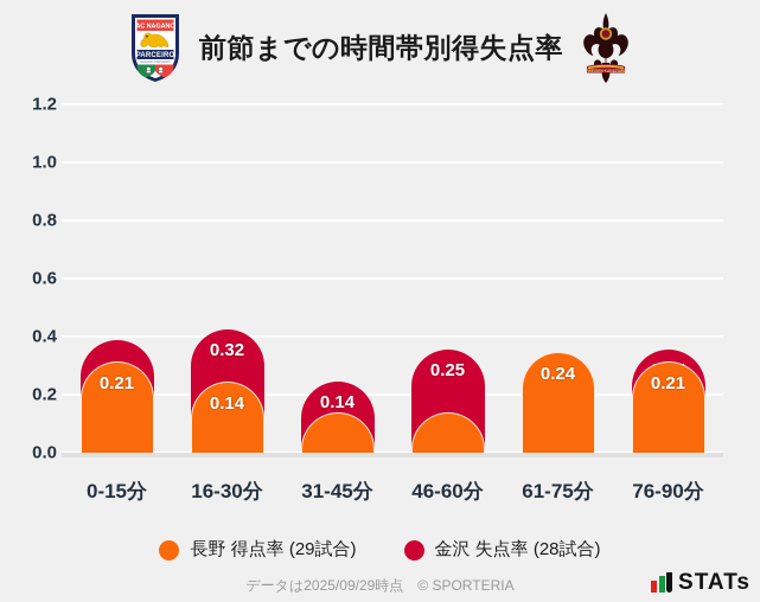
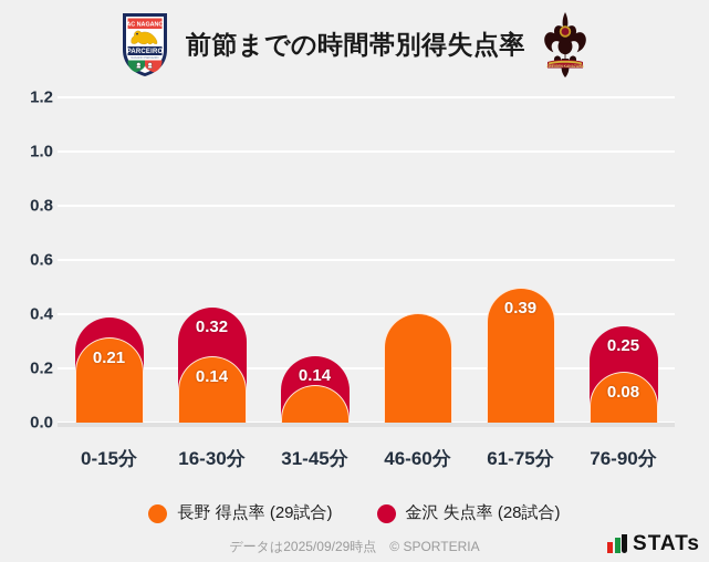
長野 得点率 (29試合)/46-60分: 0.03 -> 0.30
長野 得点率 (29試合)/61-75分: 0.24 -> 0.39
長野 得点率 (29試合)/76-90分: 0.21 -> 0.08
